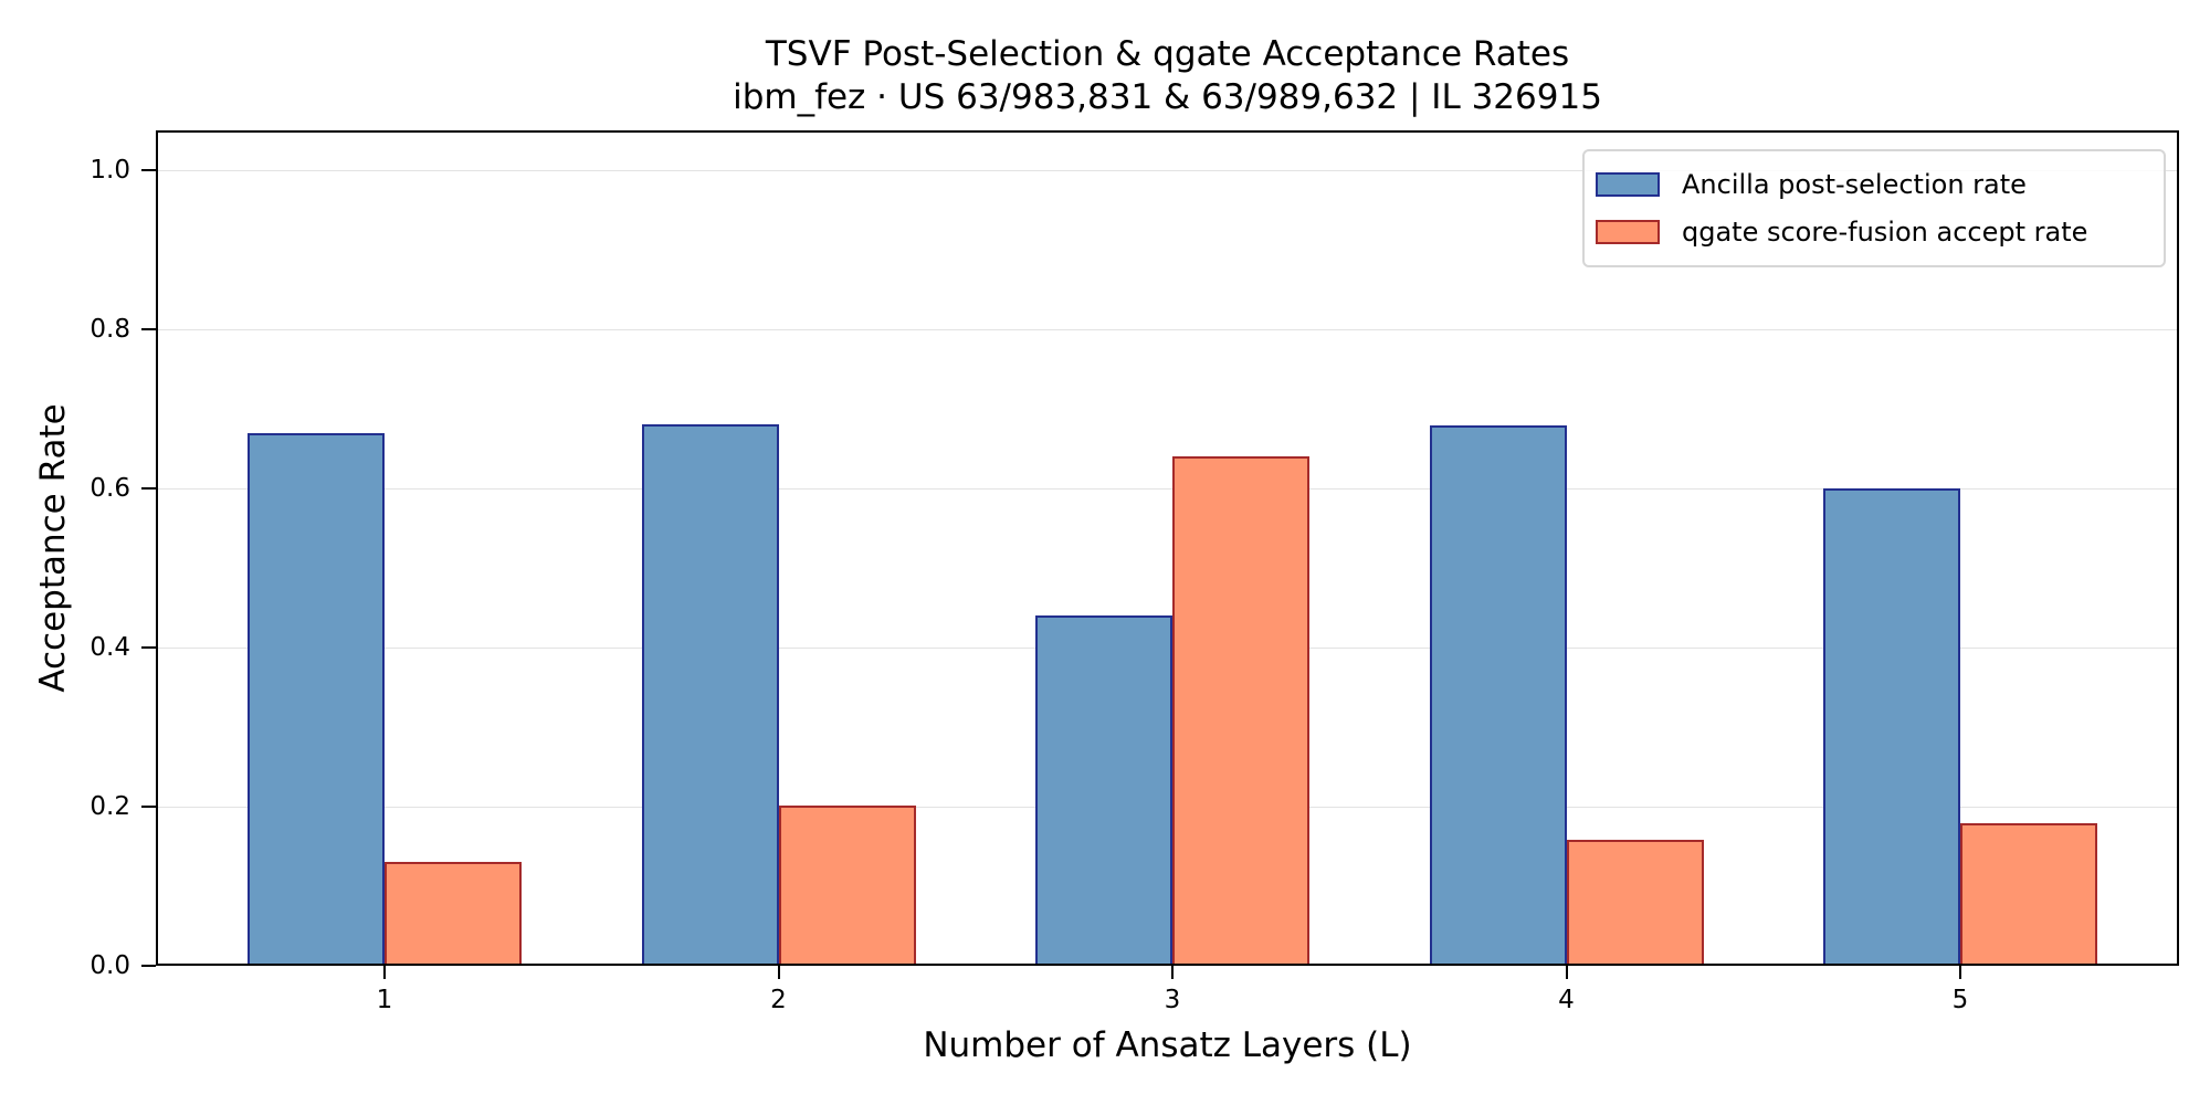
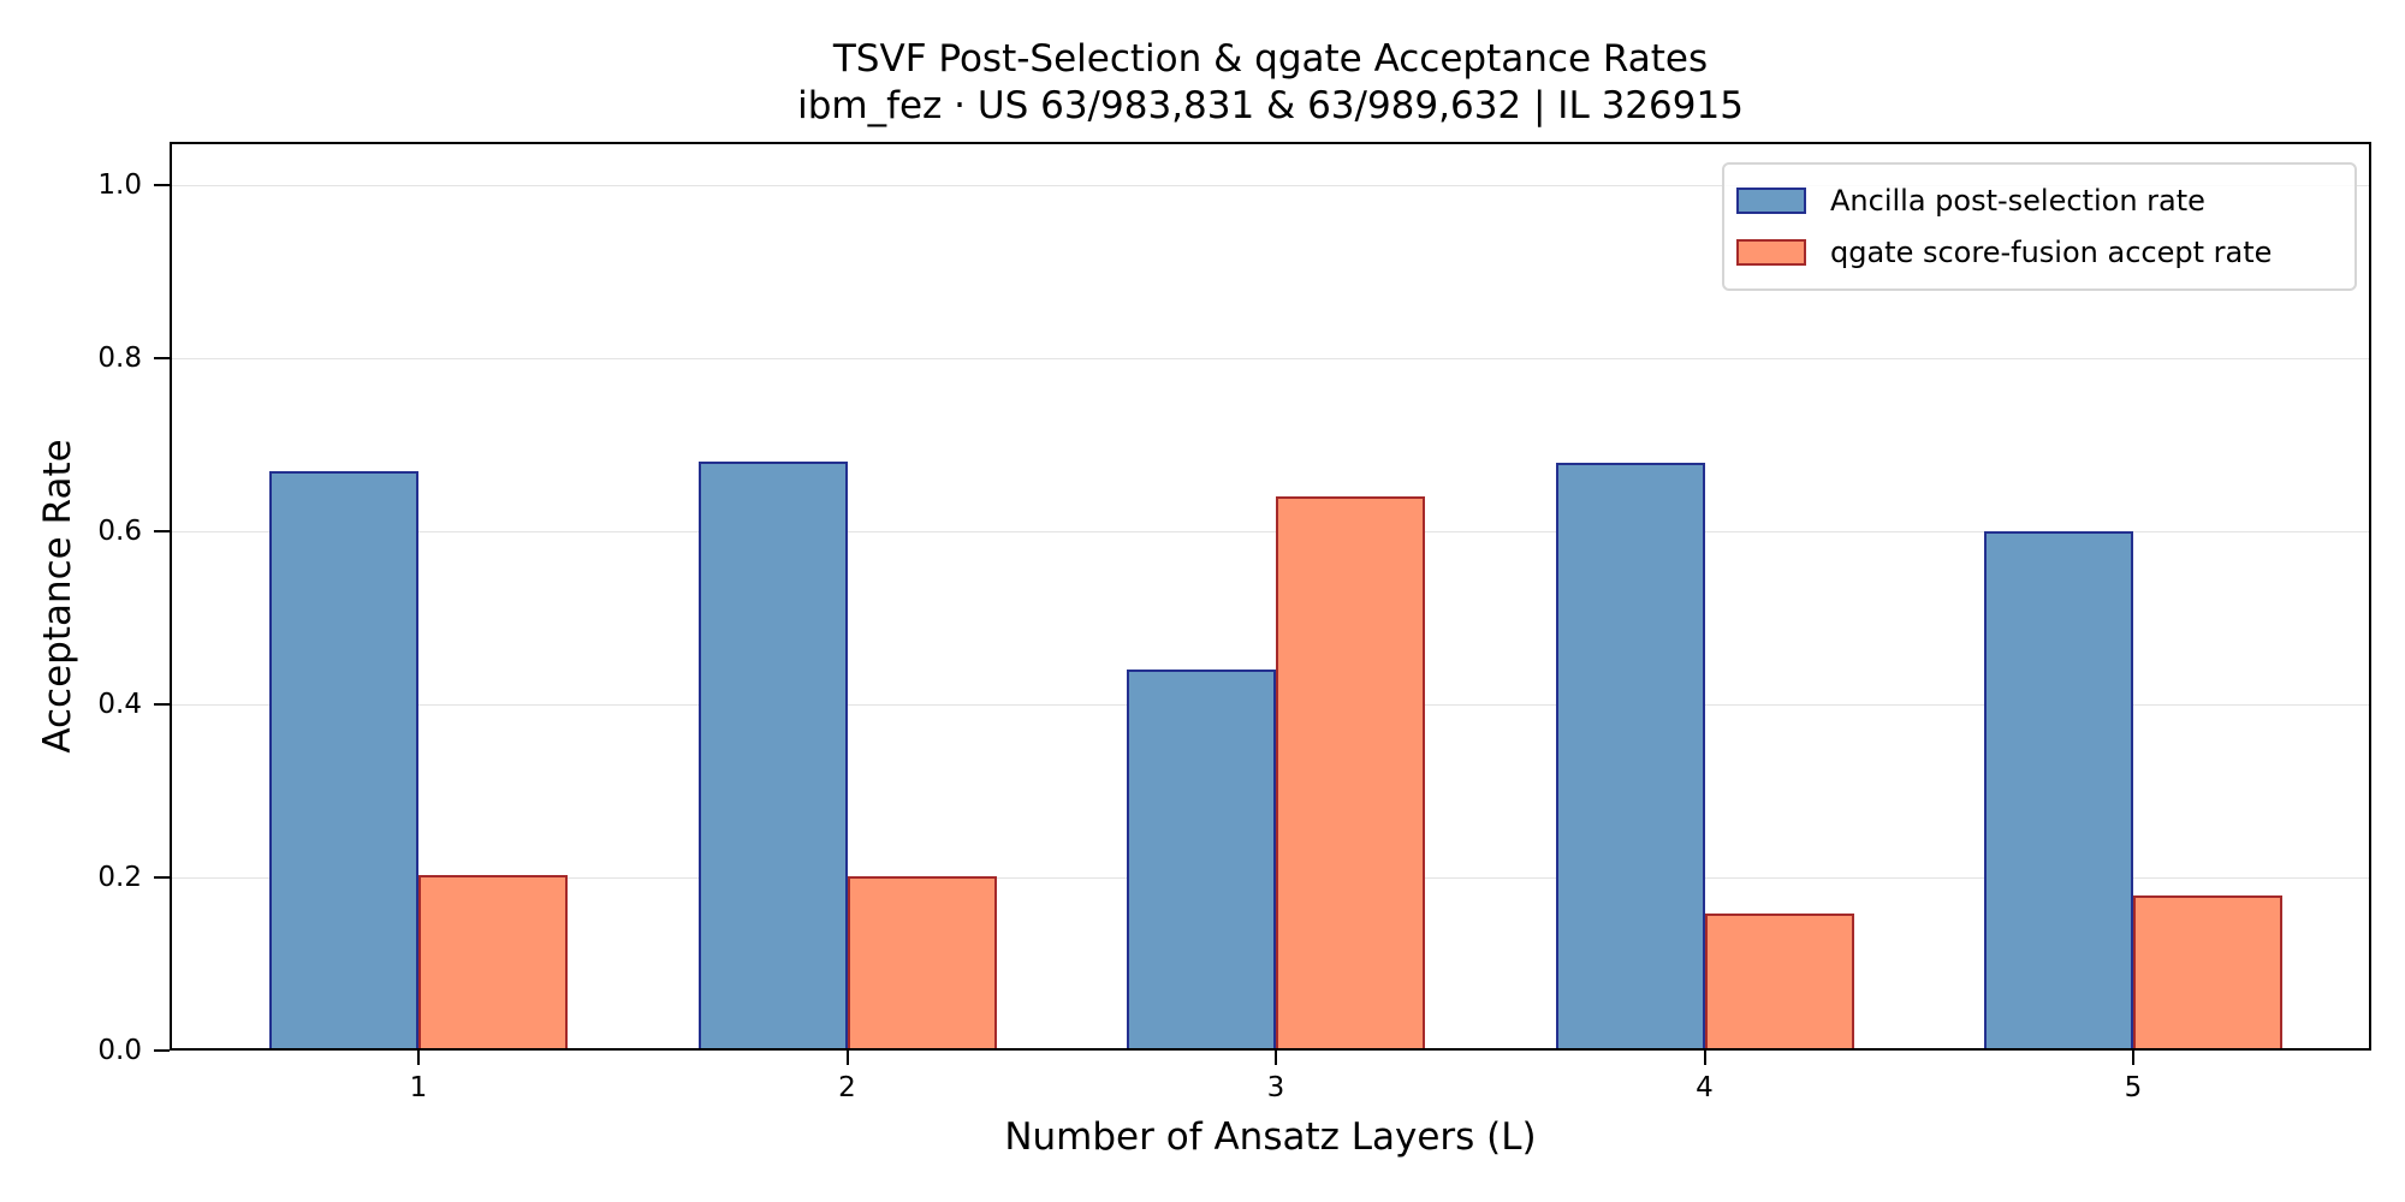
qgate score-fusion accept rate/1: 0.13 -> 0.20
